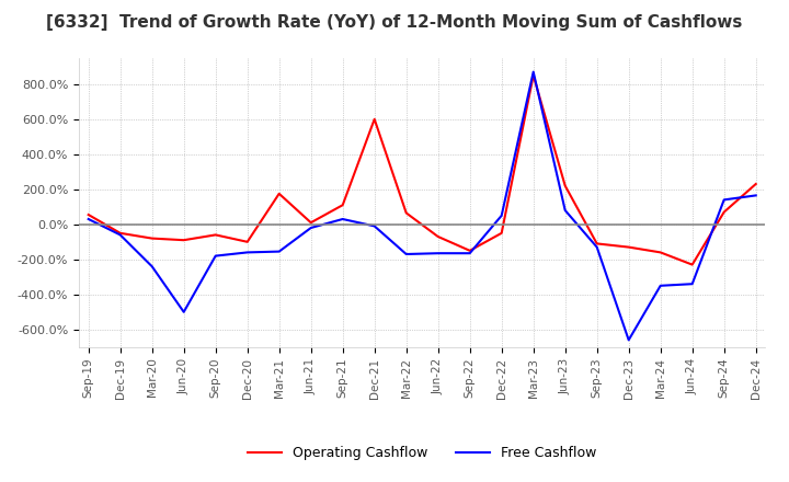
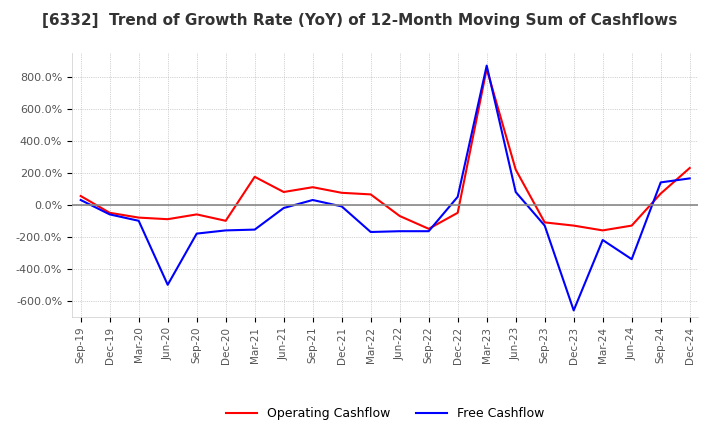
Free Cashflow/Mar-20: -240% -> -100%
Operating Cashflow/Jun-21: 10% -> 80%
Operating Cashflow/Dec-21: 600% -> 80%
Free Cashflow/Mar-24: -350% -> -220%
Operating Cashflow/Jun-24: -230% -> -130%
